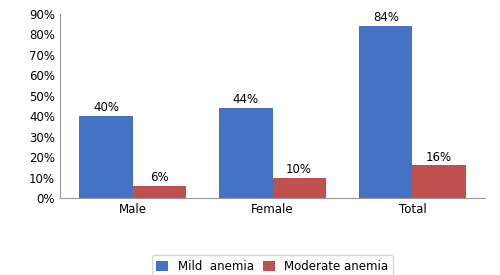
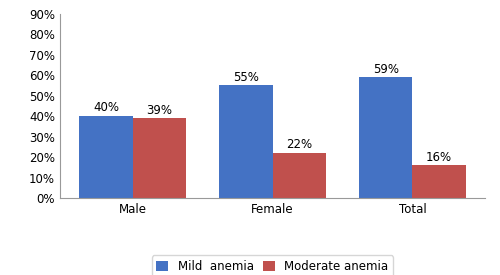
Moderate anemia/Male: 6% -> 39%
Mild anemia/Female: 44% -> 55%
Moderate anemia/Female: 10% -> 22%
Mild anemia/Total: 84% -> 59%
